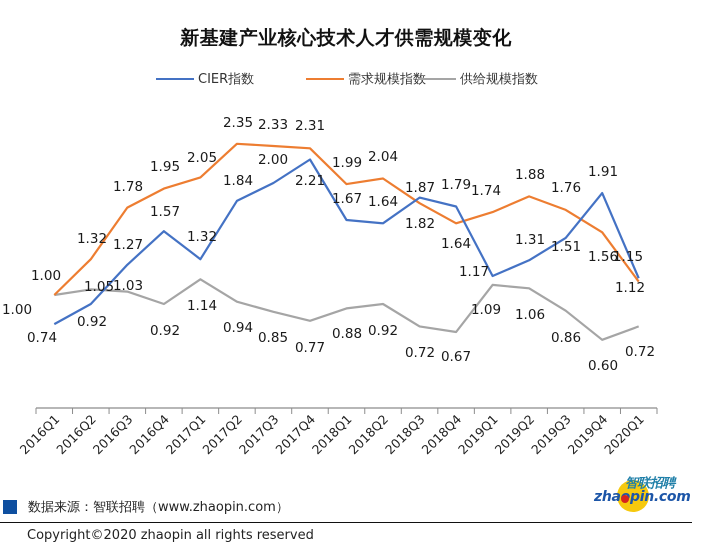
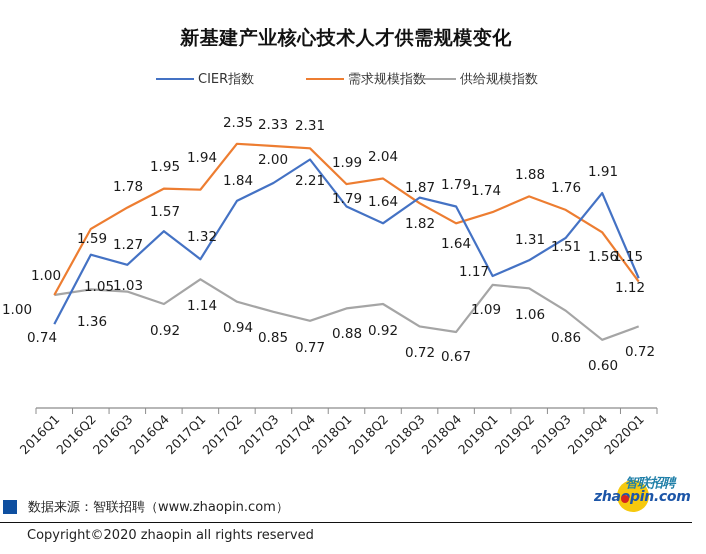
CIER指数/2016Q2: 0.92 -> 1.36
需求规模指数/2016Q2: 1.32 -> 1.59
需求规模指数/2017Q1: 2.05 -> 1.94
CIER指数/2018Q1: 1.67 -> 1.79
